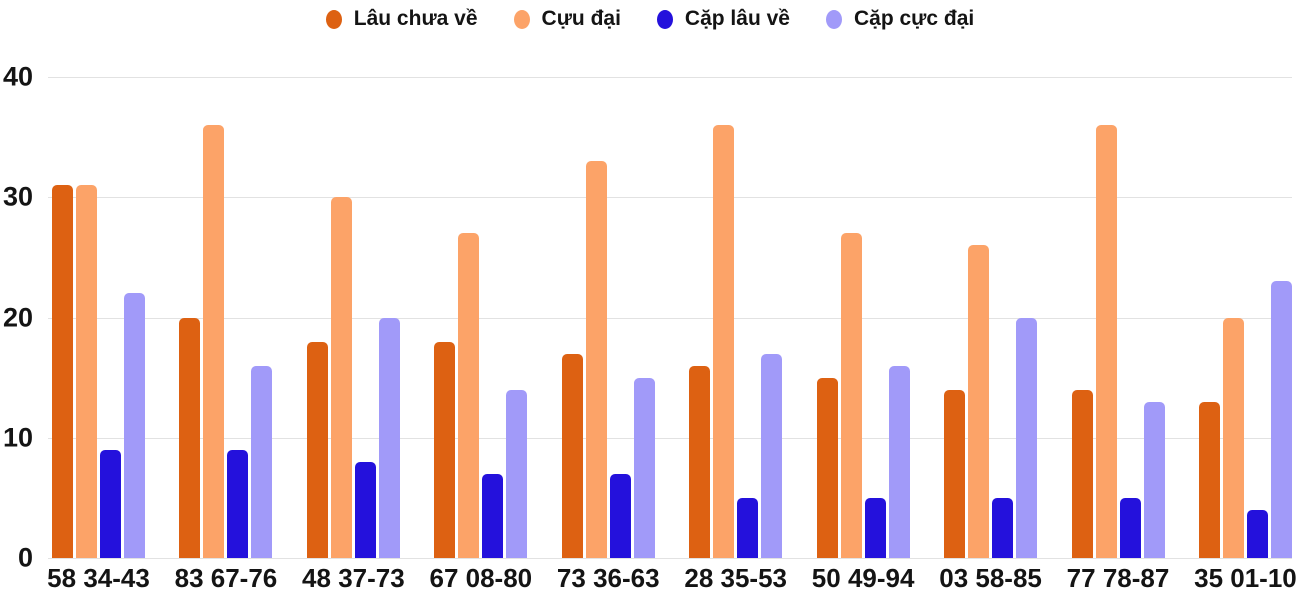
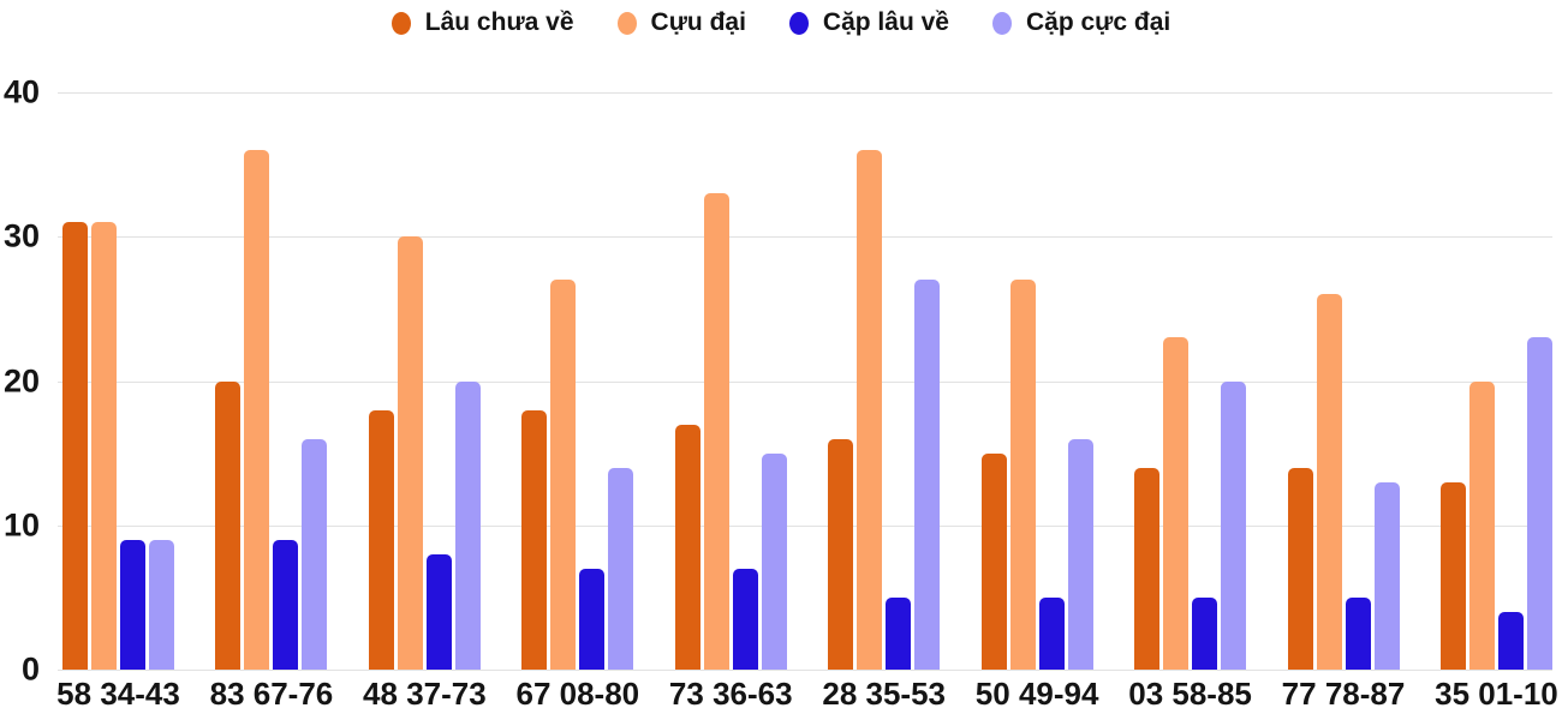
Cặp cực đại/58 34-43: 22 -> 9
Cặp cực đại/28 35-53: 17 -> 27
Cựu đại/03 58-85: 26 -> 23
Cựu đại/77 78-87: 36 -> 26
